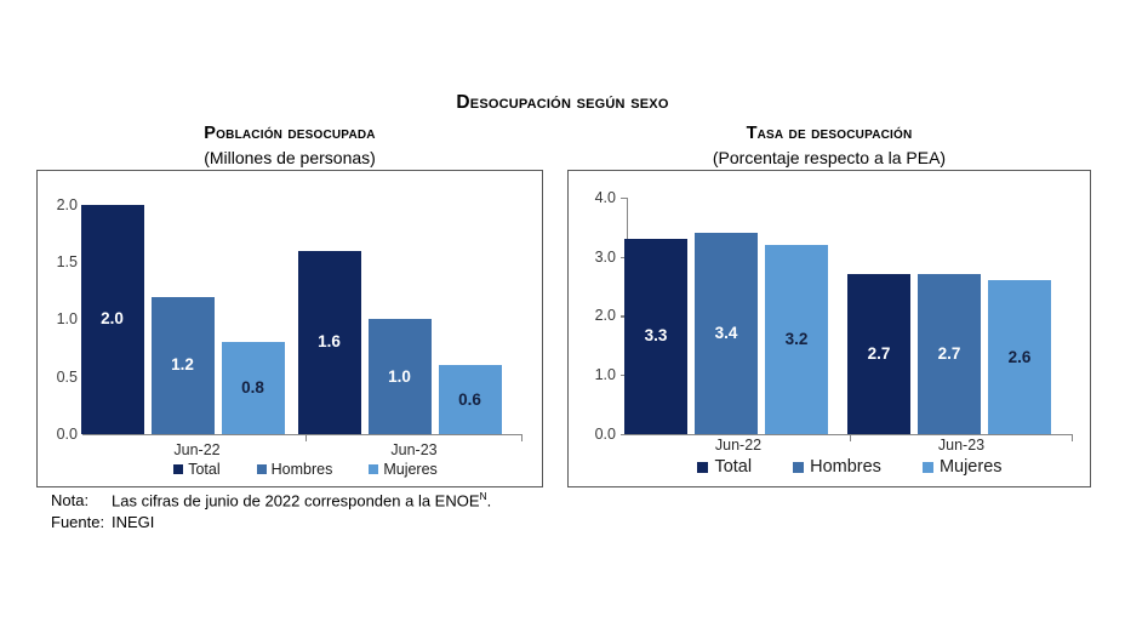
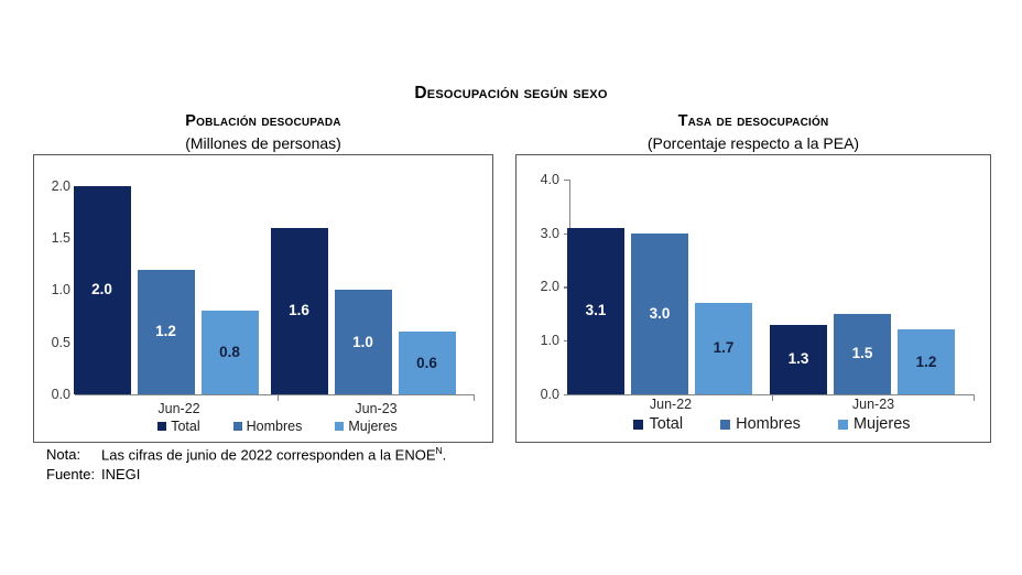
Tasa de desocupación/Total/Jun-22: 3.3 -> 3.1
Tasa de desocupación/Hombres/Jun-22: 3.4 -> 3.0
Tasa de desocupación/Mujeres/Jun-22: 3.2 -> 1.7
Tasa de desocupación/Total/Jun-23: 2.7 -> 1.3
Tasa de desocupación/Hombres/Jun-23: 2.7 -> 1.5
Tasa de desocupación/Mujeres/Jun-23: 2.6 -> 1.2
